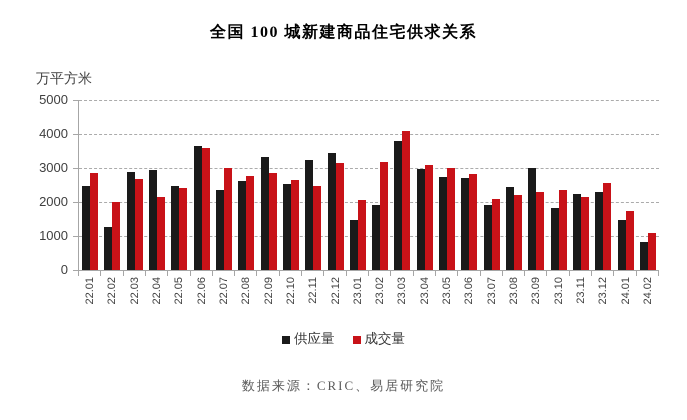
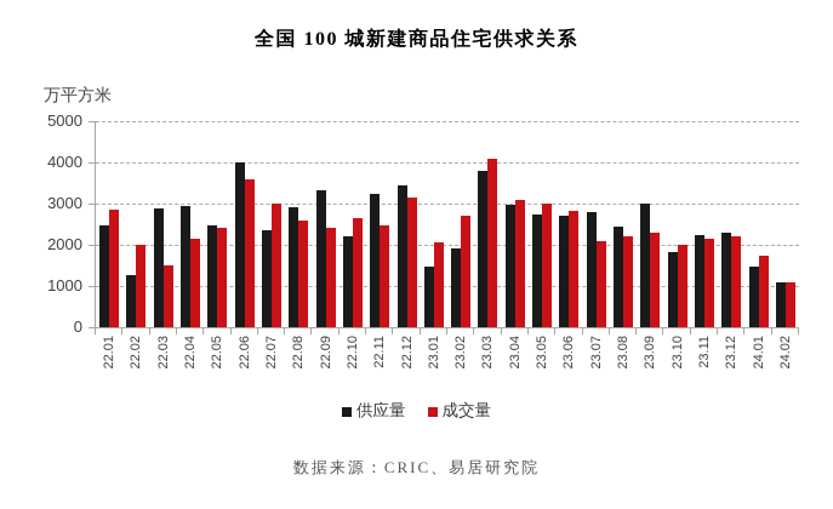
成交量/22.03: 2700 -> 1500
供应量/22.06: 3700 -> 4000
供应量/22.08: 2600 -> 2900
成交量/22.08: 2800 -> 2600
成交量/22.09: 2800 -> 2400
供应量/22.10: 2500 -> 2200
成交量/23.02: 3200 -> 2700
供应量/23.07: 1900 -> 2800
成交量/23.10: 2400 -> 2000
成交量/23.12: 2600 -> 2200
供应量/24.02: 800 -> 1100
